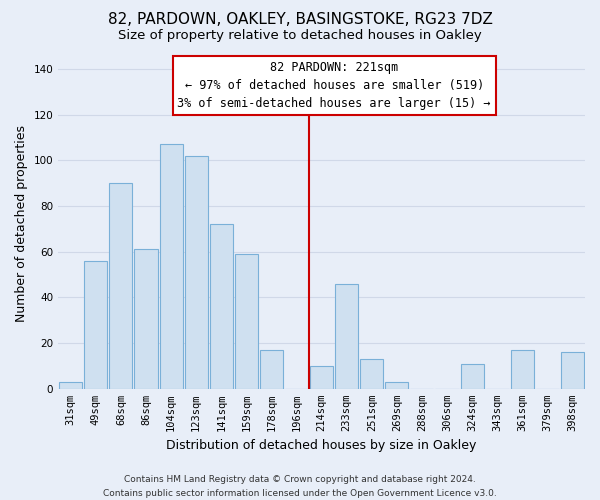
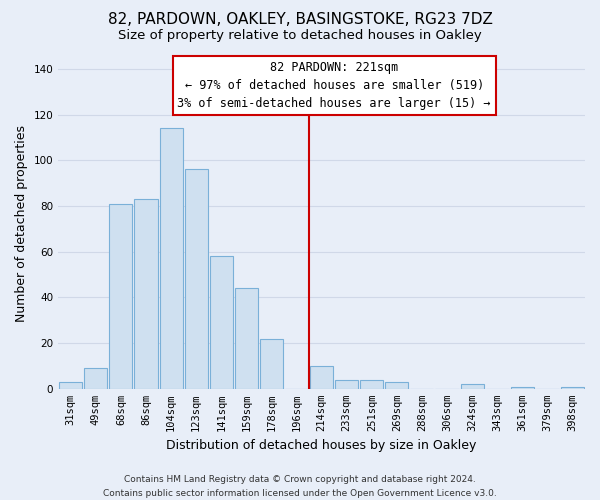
49sqm: 56 -> 9
68sqm: 90 -> 81
86sqm: 61 -> 83
104sqm: 107 -> 114
123sqm: 102 -> 96
141sqm: 72 -> 58
159sqm: 59 -> 44
178sqm: 17 -> 22
233sqm: 46 -> 4
251sqm: 13 -> 4
324sqm: 11 -> 2
361sqm: 17 -> 1
398sqm: 16 -> 1
